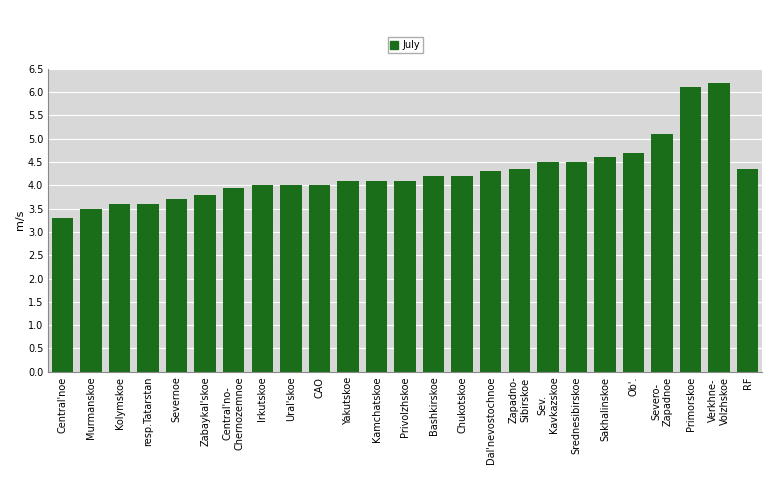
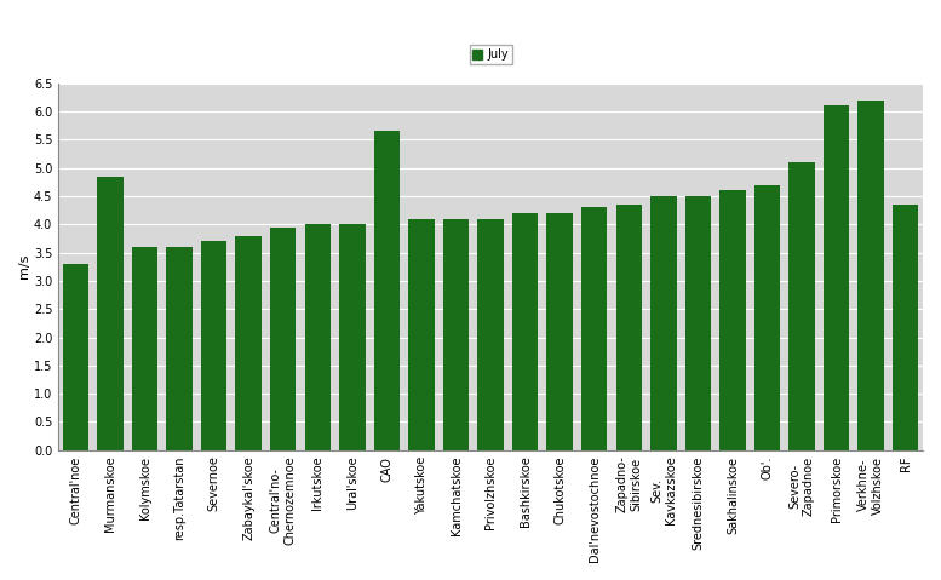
Murmanskoe: 3.50 -> 4.85
CAO: 4.00 -> 5.65
